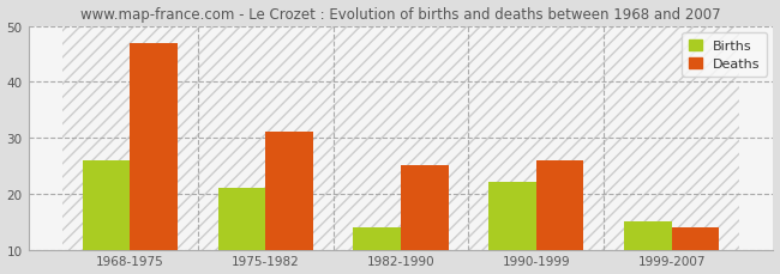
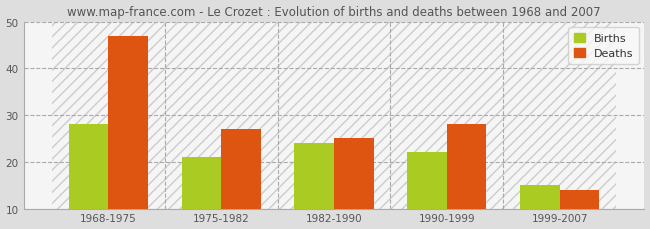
Births/1968-1975: 26 -> 28
Deaths/1975-1982: 31 -> 27
Births/1982-1990: 14 -> 24
Deaths/1990-1999: 26 -> 28
